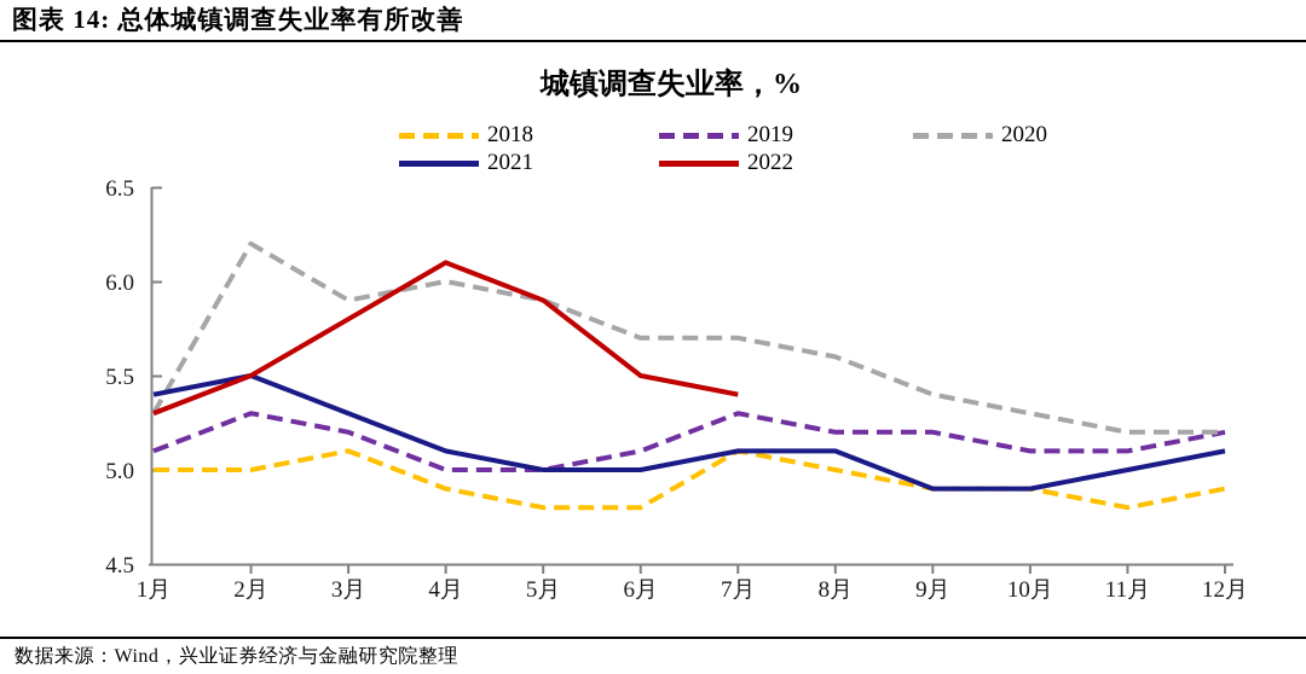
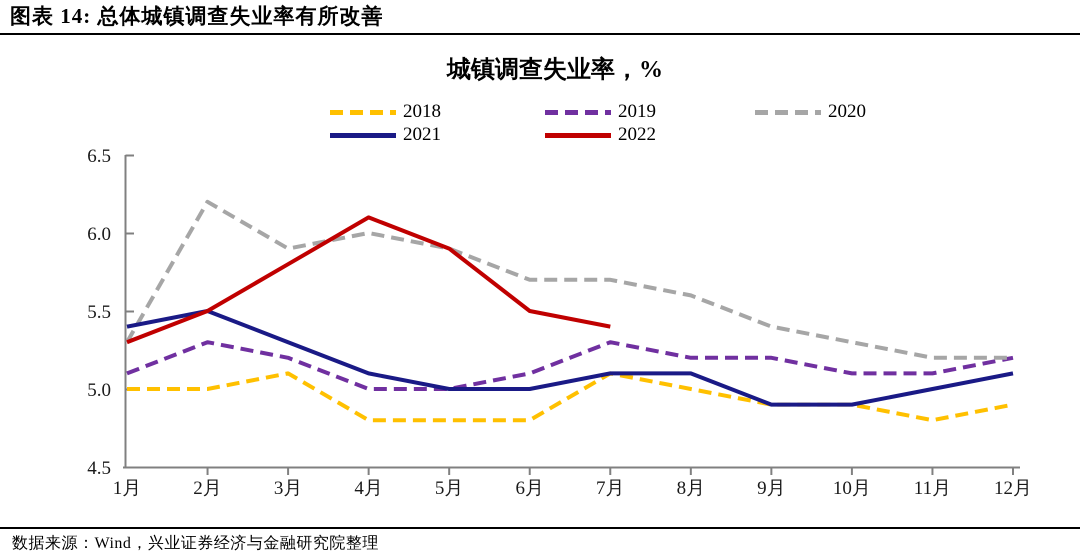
2018/4月: 4.9 -> 4.8
